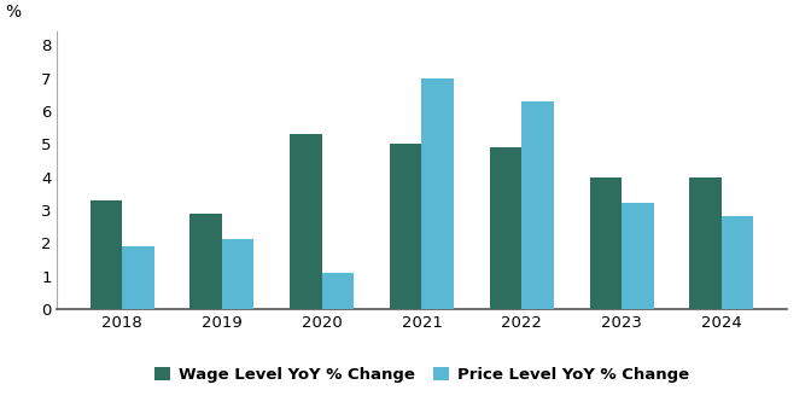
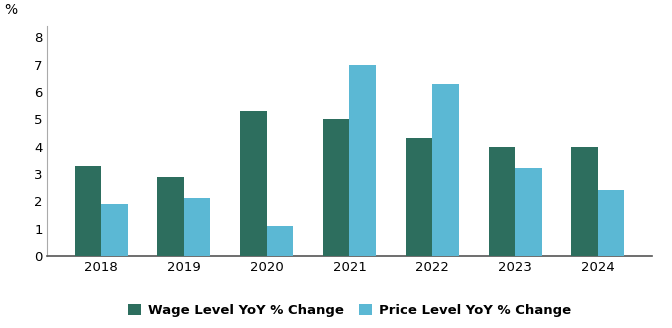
Wage Level YoY % Change/2022: 4.9 -> 4.3
Price Level YoY % Change/2024: 2.8 -> 2.4
